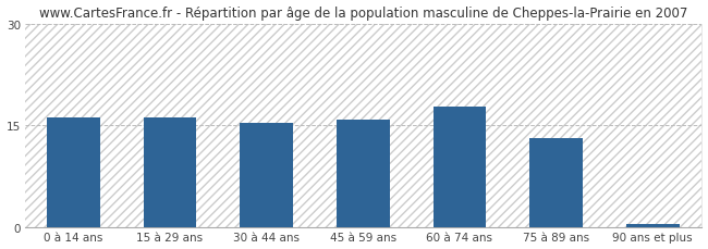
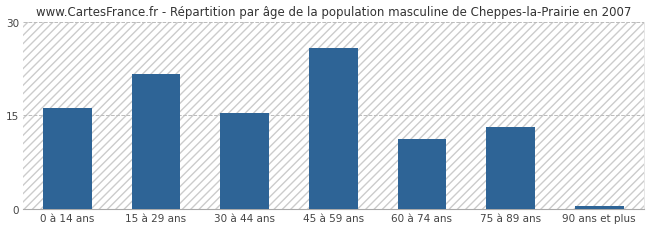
15 à 29 ans: 16.2 -> 21.6
45 à 59 ans: 15.9 -> 25.8
60 à 74 ans: 17.7 -> 11.2
